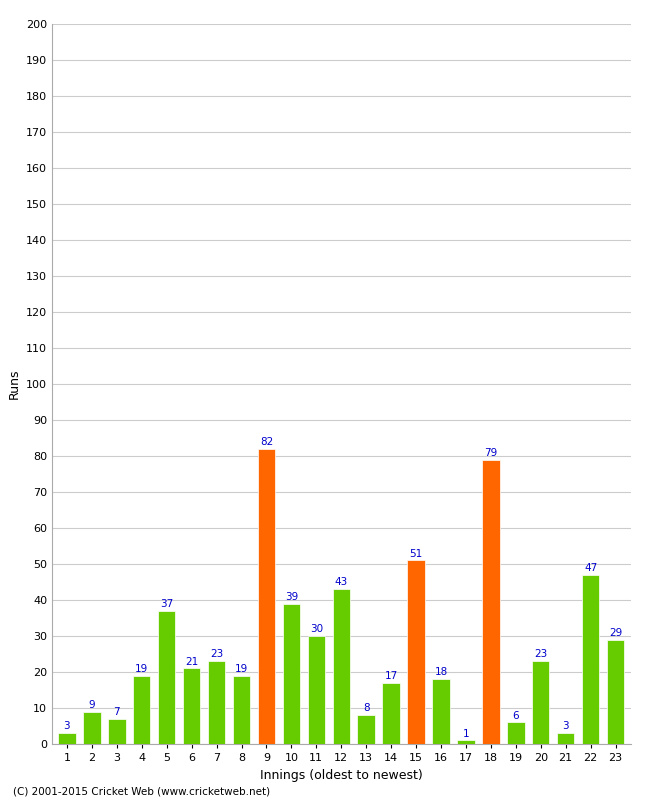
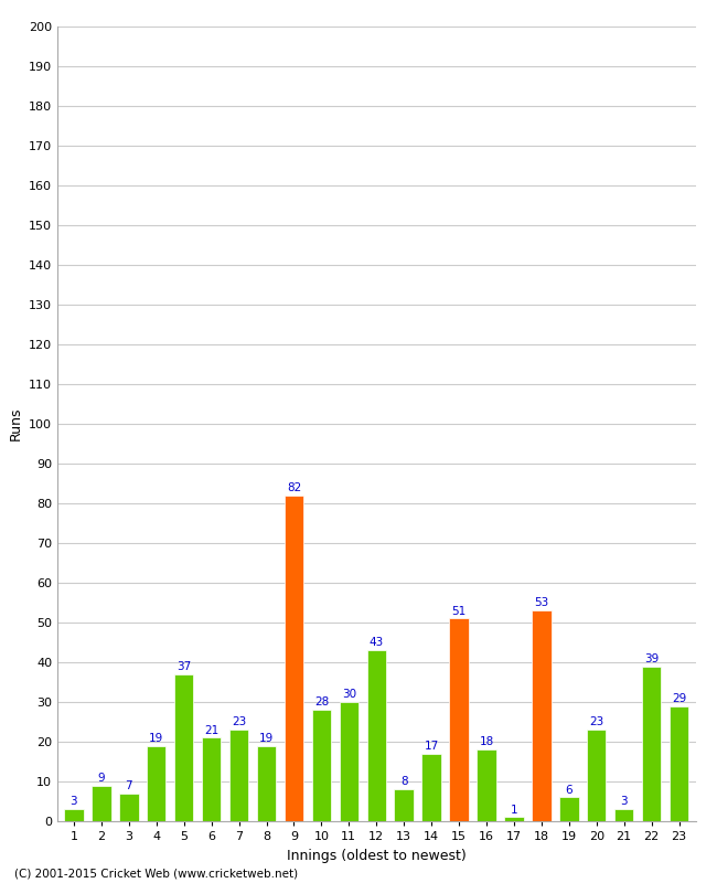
10: 39 -> 28
18: 79 -> 53
22: 47 -> 39
